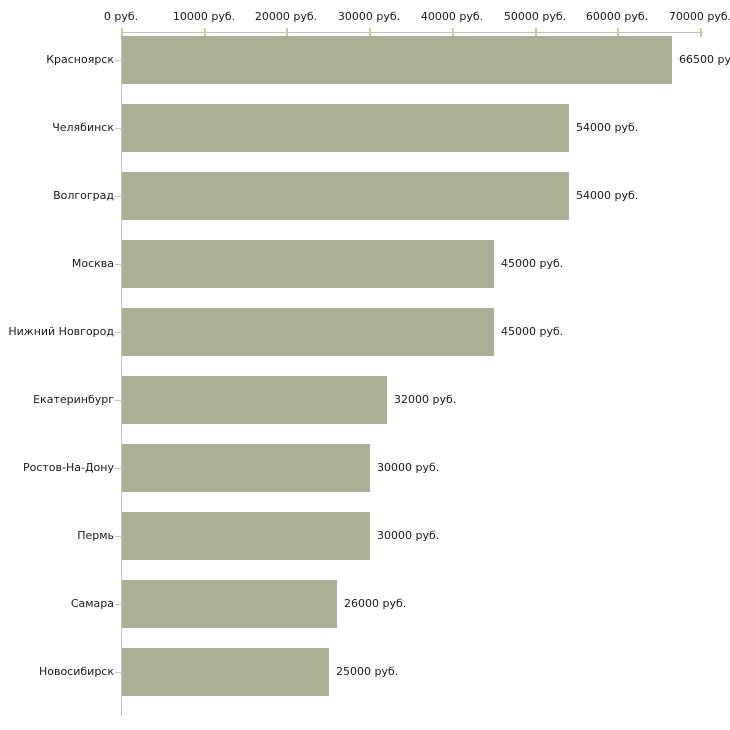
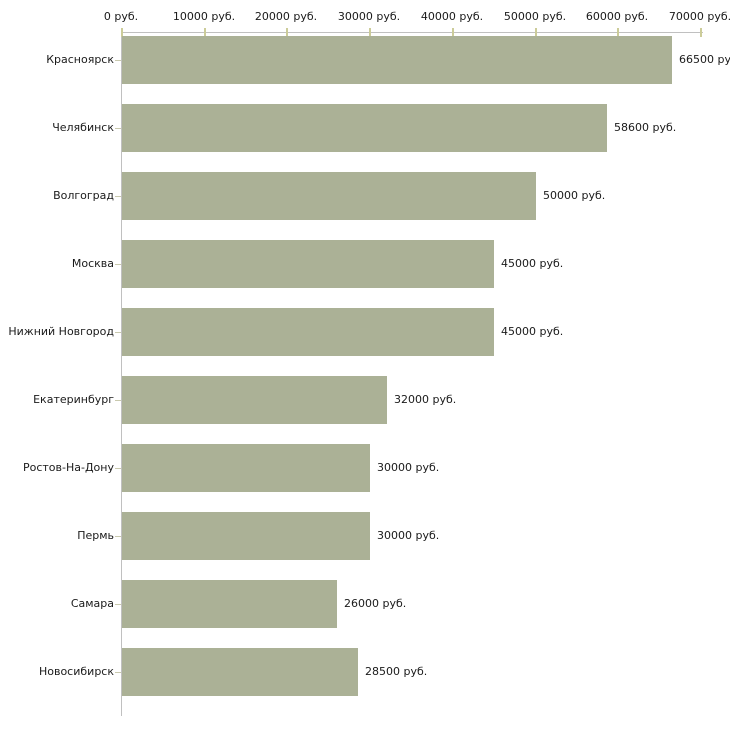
Челябинск: 54000 -> 58600
Волгоград: 54000 -> 50000
Новосибирск: 25000 -> 28500
